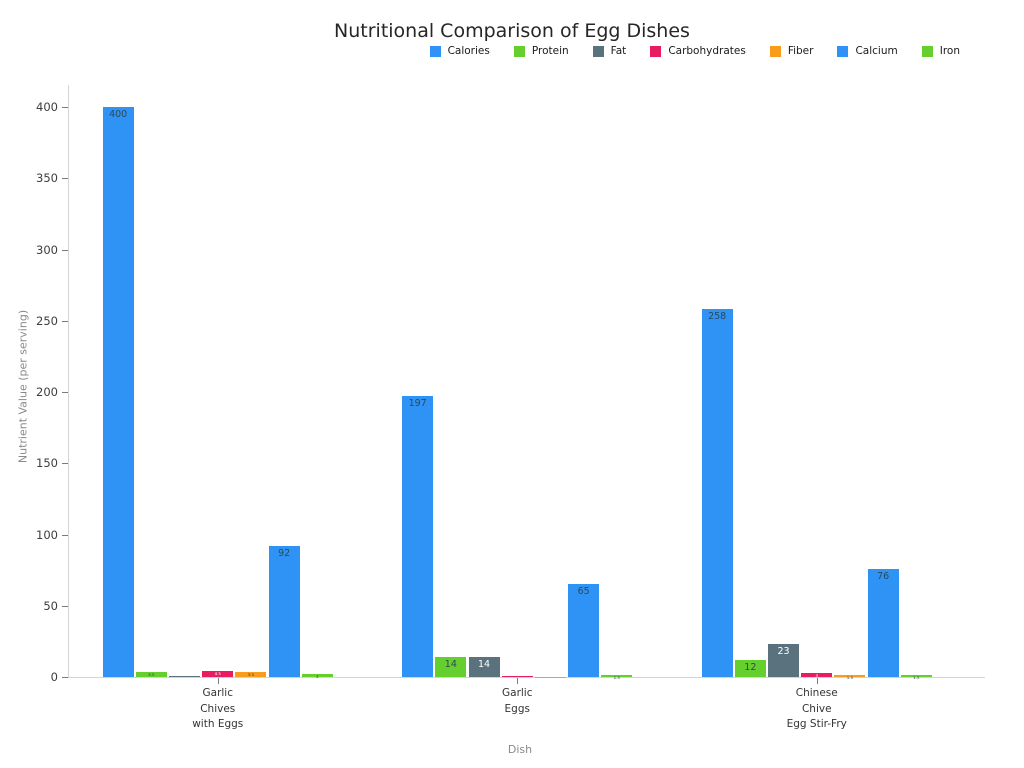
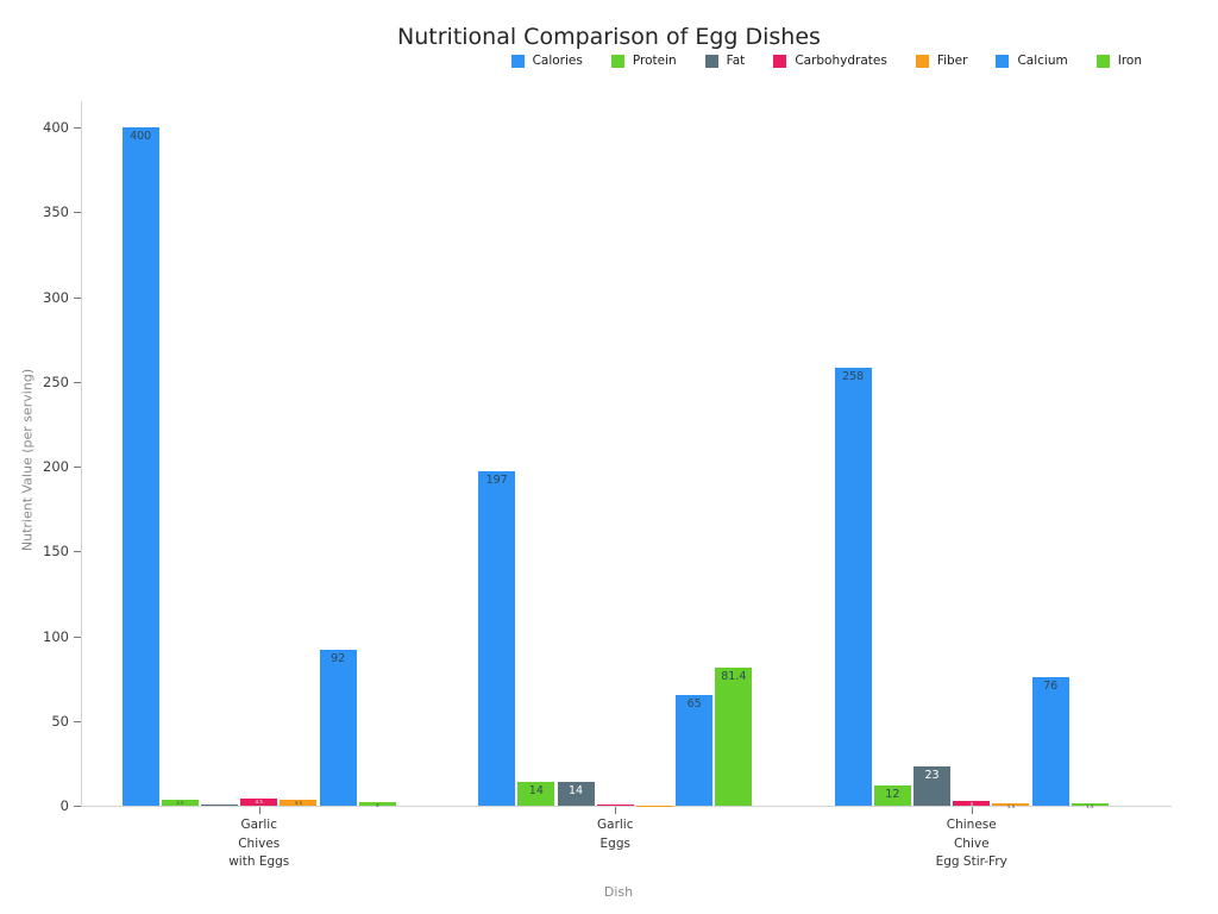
Iron/Garlic Eggs: 1.5 -> 81.4
